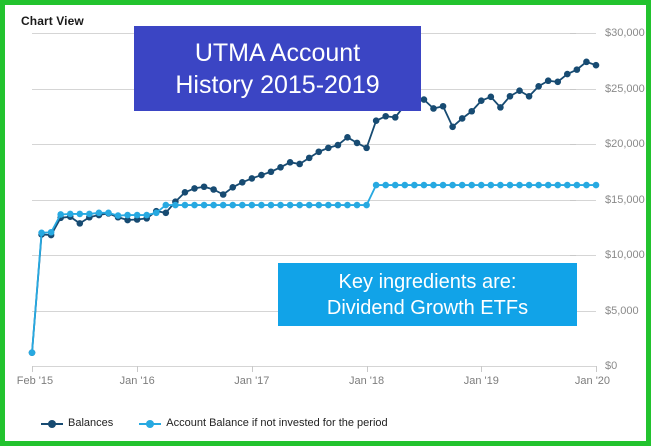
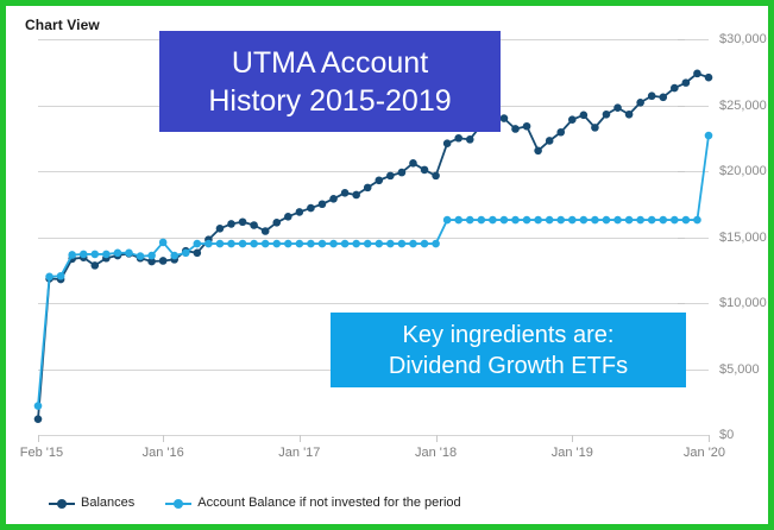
Account Balance if not invested for the period/Feb '15: $1200 -> $2200
Account Balance if not invested for the period/Jan '16: $13600 -> $14600
Account Balance if not invested for the period/Jan '20: $16300 -> $22700
